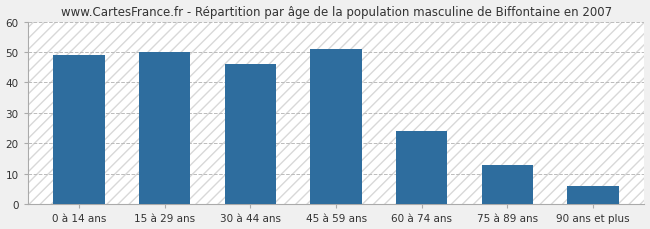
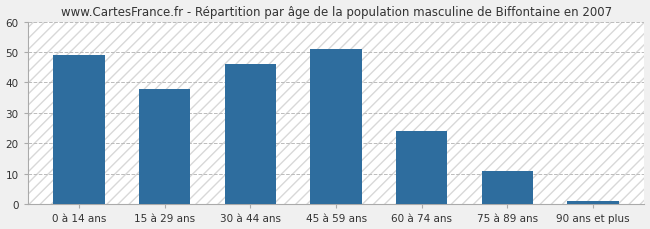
15 à 29 ans: 50 -> 38
75 à 89 ans: 13 -> 11
90 ans et plus: 6 -> 1
